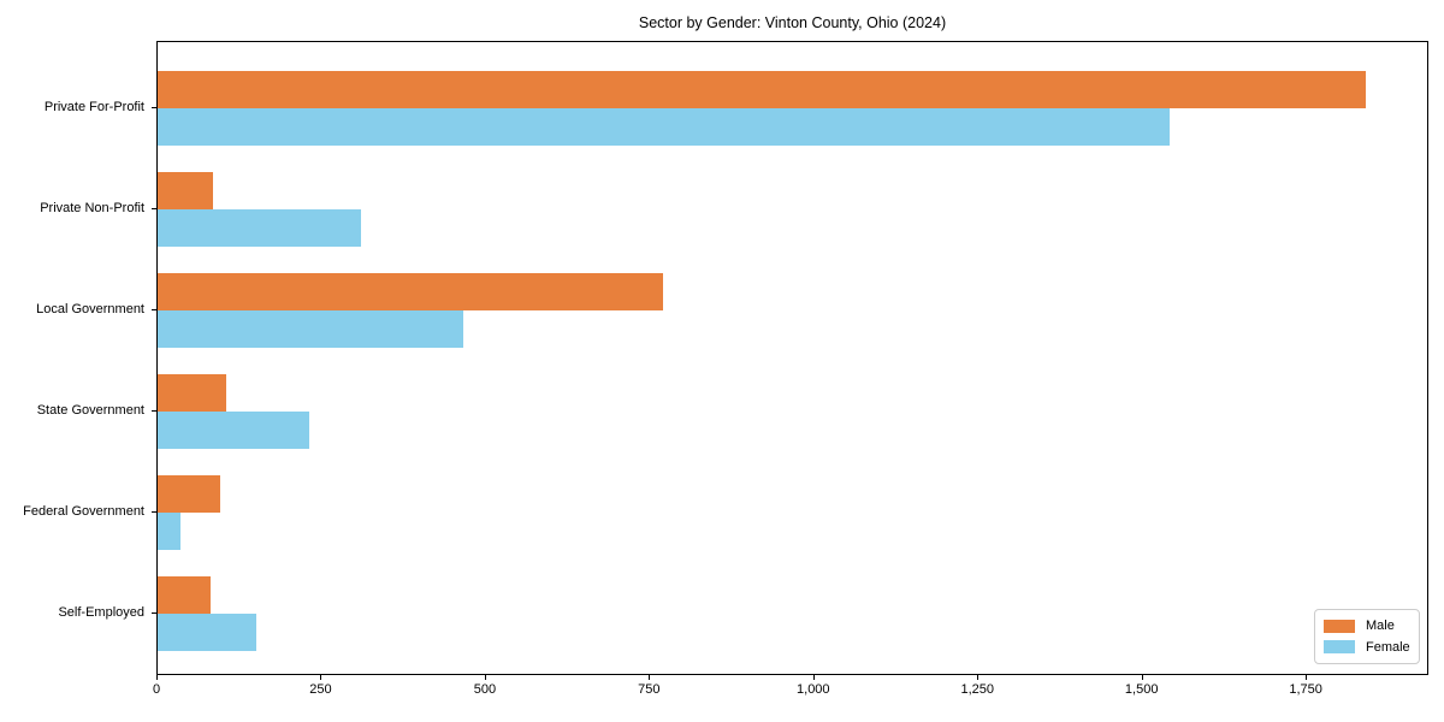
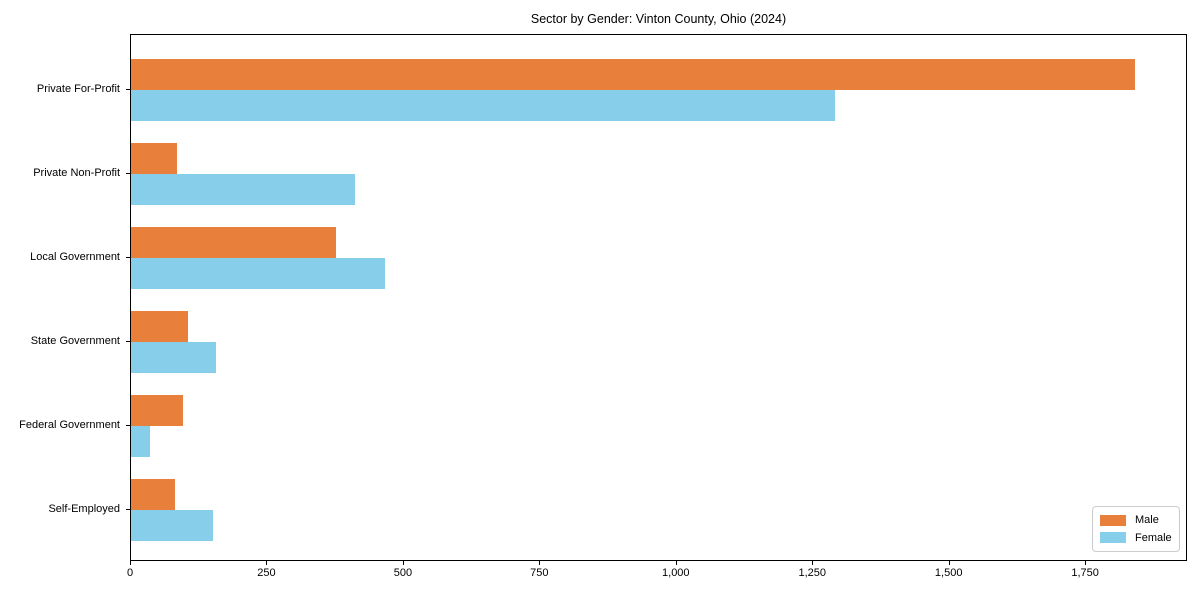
Female/Private For-Profit: 1540 -> 1290
Female/Private Non-Profit: 310 -> 410
Male/Local Government: 770 -> 380
Female/State Government: 230 -> 160
